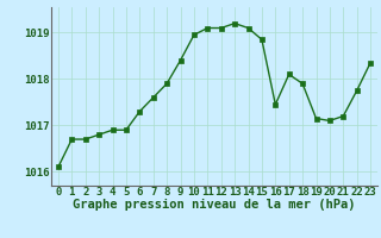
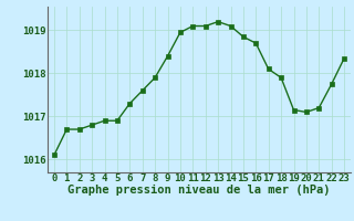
16: 1017.45 -> 1018.70
